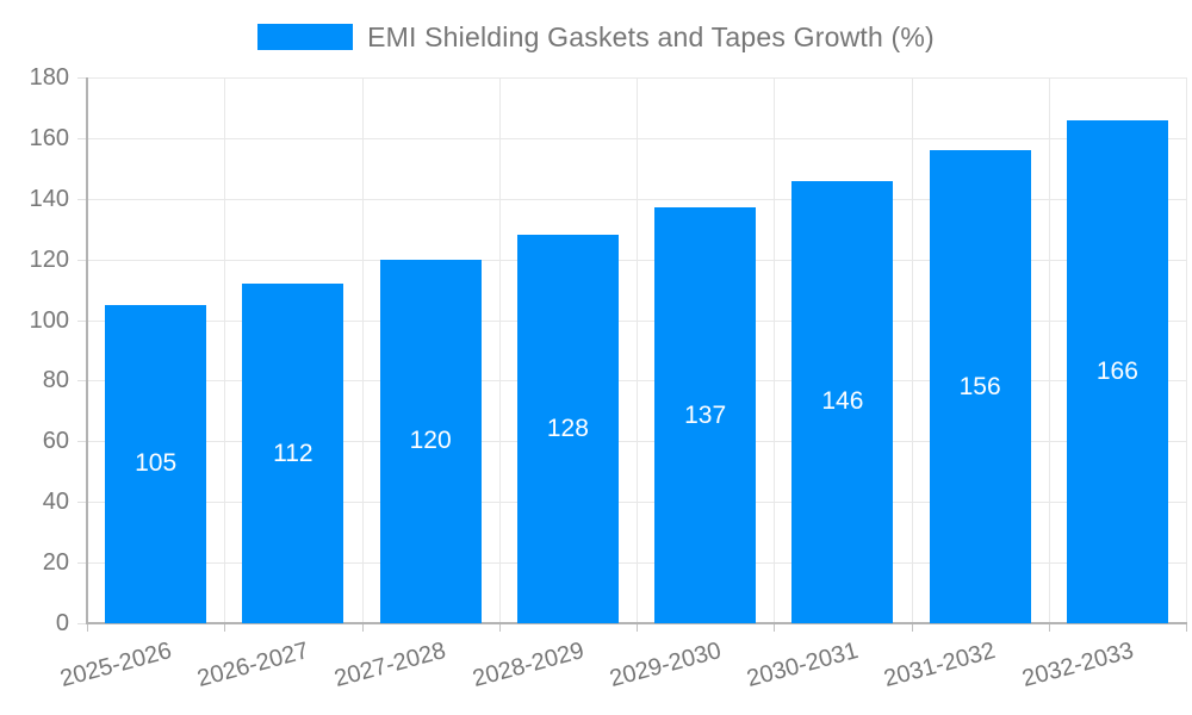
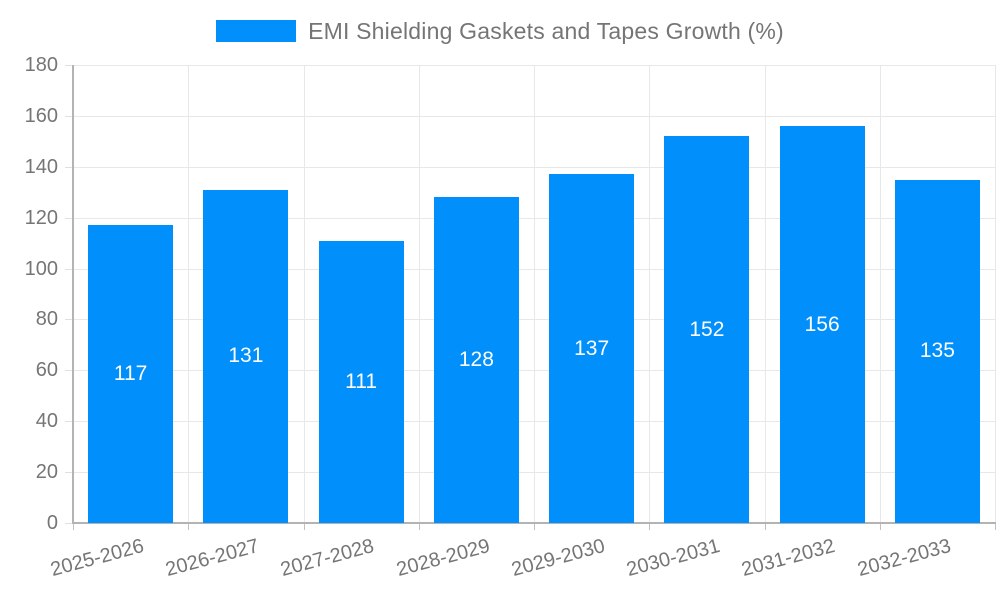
2025-2026: 105 -> 117
2026-2027: 112 -> 131
2027-2028: 120 -> 111
2030-2031: 146 -> 152
2032-2033: 166 -> 135
